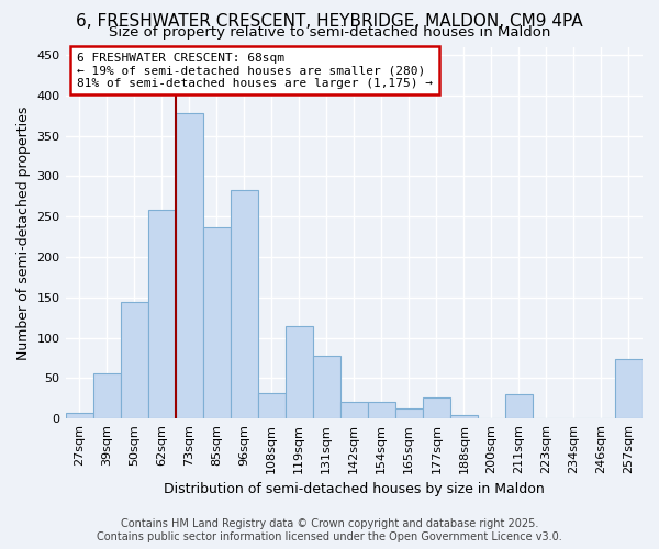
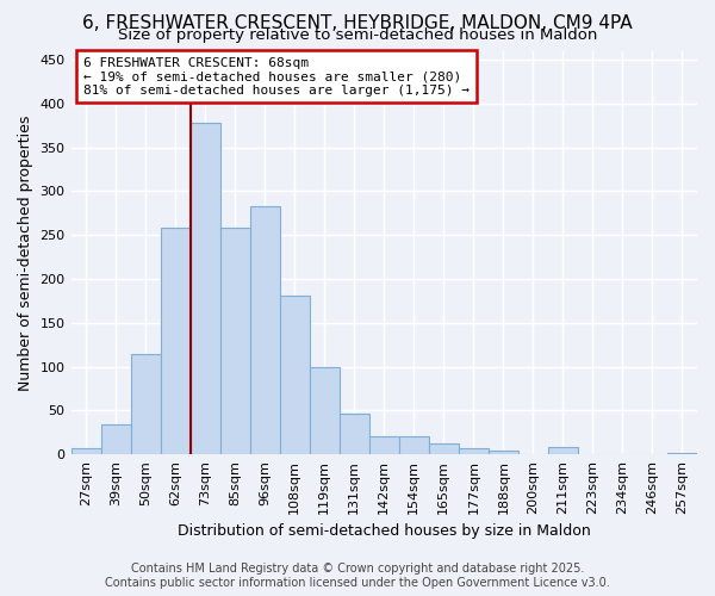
39sqm: 56 -> 35
50sqm: 144 -> 115
85sqm: 236 -> 258
108sqm: 32 -> 181
119sqm: 114 -> 100
131sqm: 78 -> 47
177sqm: 26 -> 7
211sqm: 30 -> 8
257sqm: 74 -> 2
